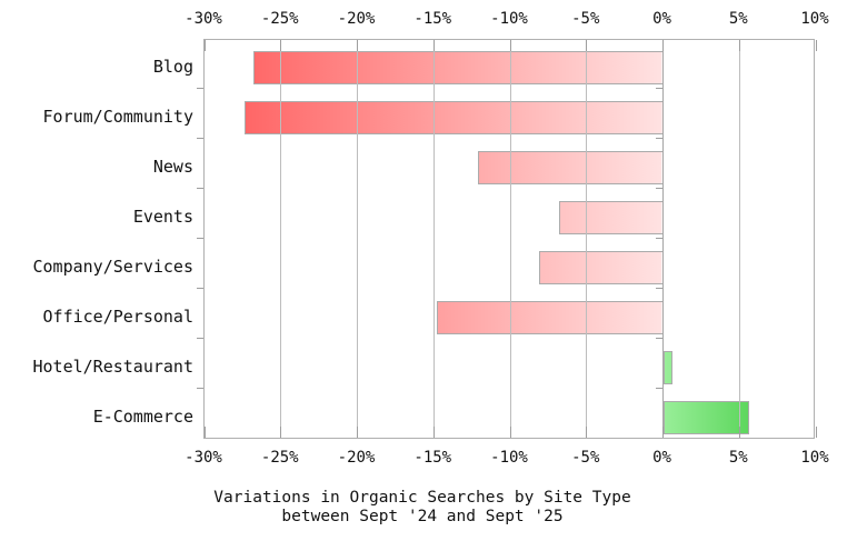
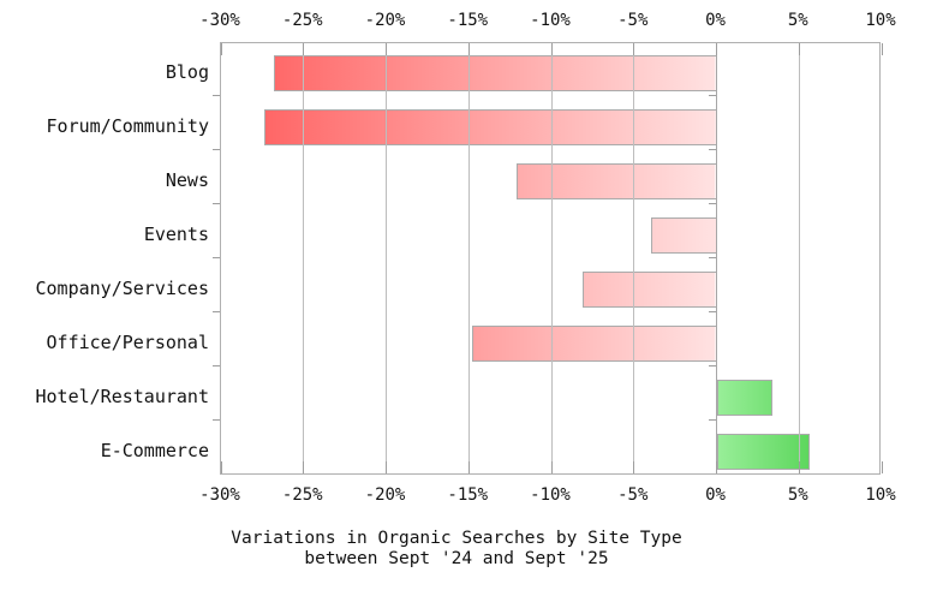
Events: -6.8% -> -4.0%
Hotel/Restaurant: 0.6% -> 3.4%
